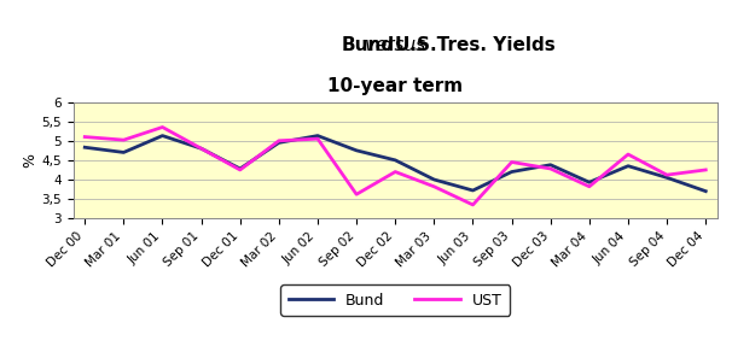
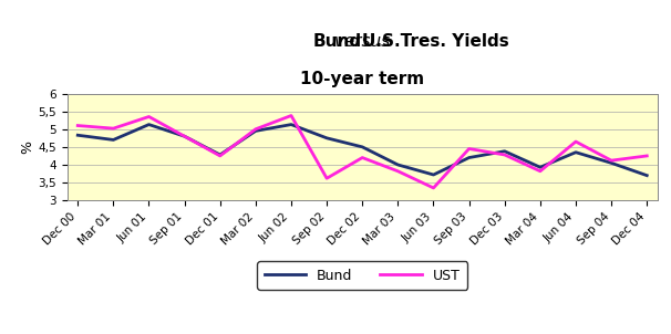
UST/Jun 02: 5,05 -> 5,38
